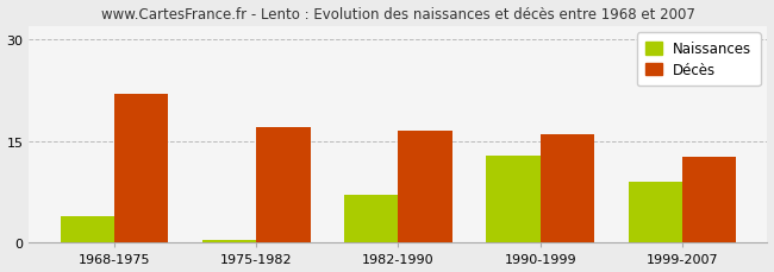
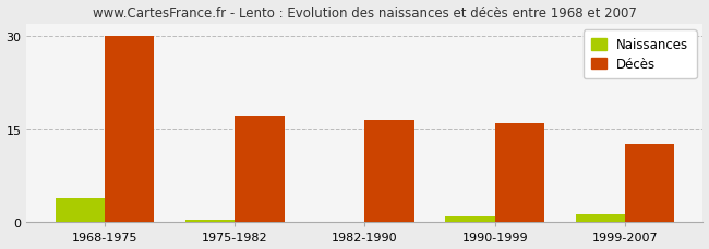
Décès/1968-1975: 22.0 -> 30.0
Naissances/1982-1990: 7.0 -> 0.1
Naissances/1990-1999: 12.8 -> 0.9
Naissances/1999-2007: 9.0 -> 1.3
